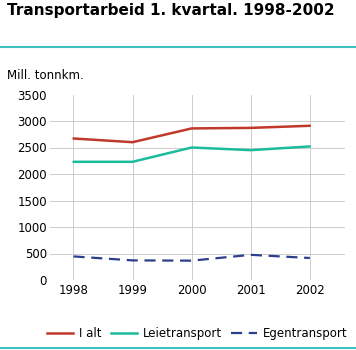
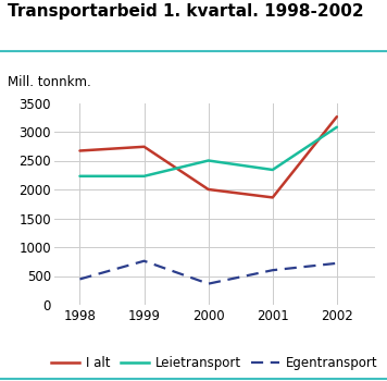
I alt/1999: 2600 -> 2740
Egentransport/1999: 370 -> 760
I alt/2000: 2860 -> 2000
I alt/2001: 2870 -> 1860
Leietransport/2001: 2450 -> 2340
Egentransport/2001: 480 -> 600
I alt/2002: 2910 -> 3260
Leietransport/2002: 2520 -> 3080
Egentransport/2002: 420 -> 720
